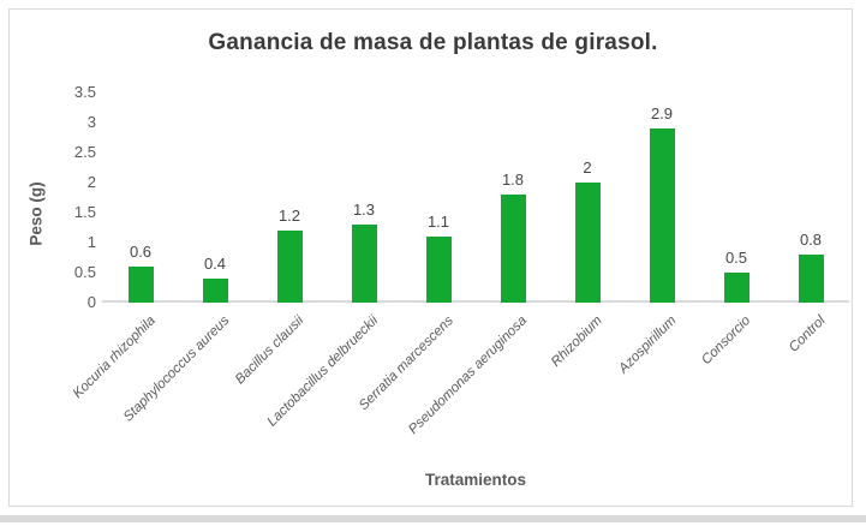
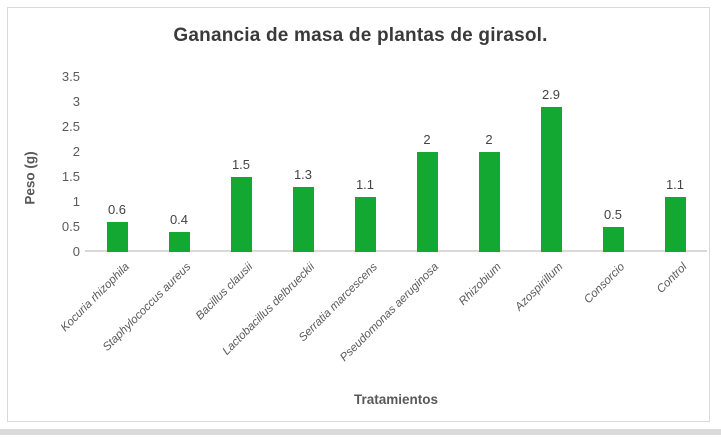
Bacillus clausii: 1.2 -> 1.5
Pseudomonas aeruginosa: 1.8 -> 2
Control: 0.8 -> 1.1
